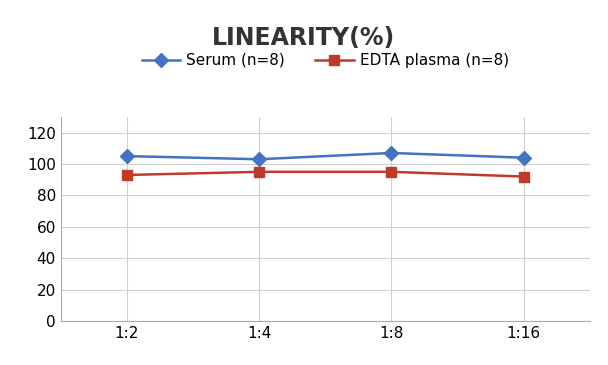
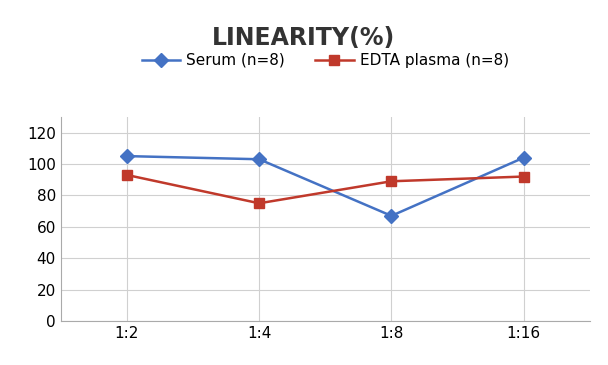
EDTA plasma (n=8)/1:4: 95 -> 75
Serum (n=8)/1:8: 107 -> 67
EDTA plasma (n=8)/1:8: 95 -> 89
